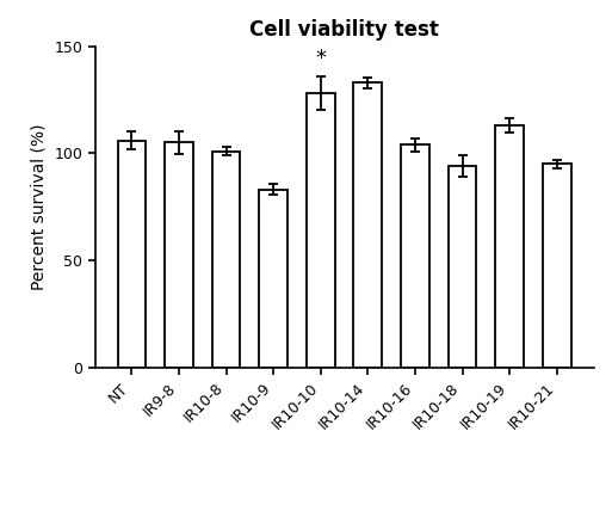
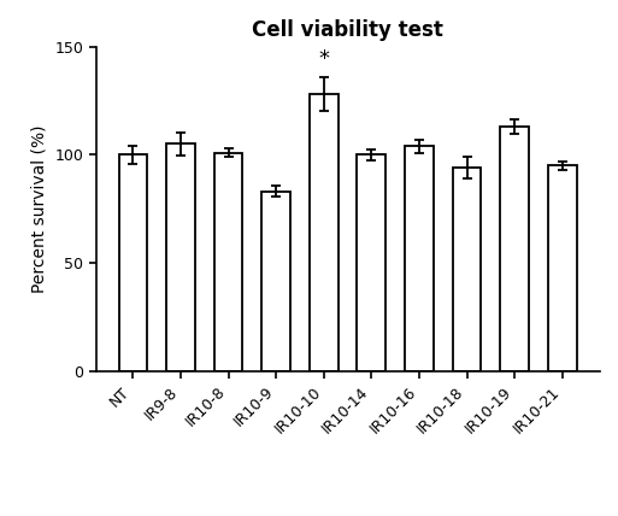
NT: 106 -> 100
IR10-14: 133 -> 100
